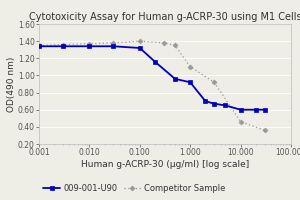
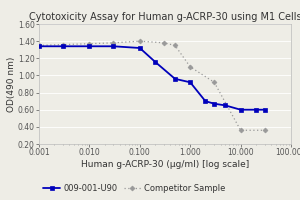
Competitor Sample/10.000: 0.46 -> 0.36
